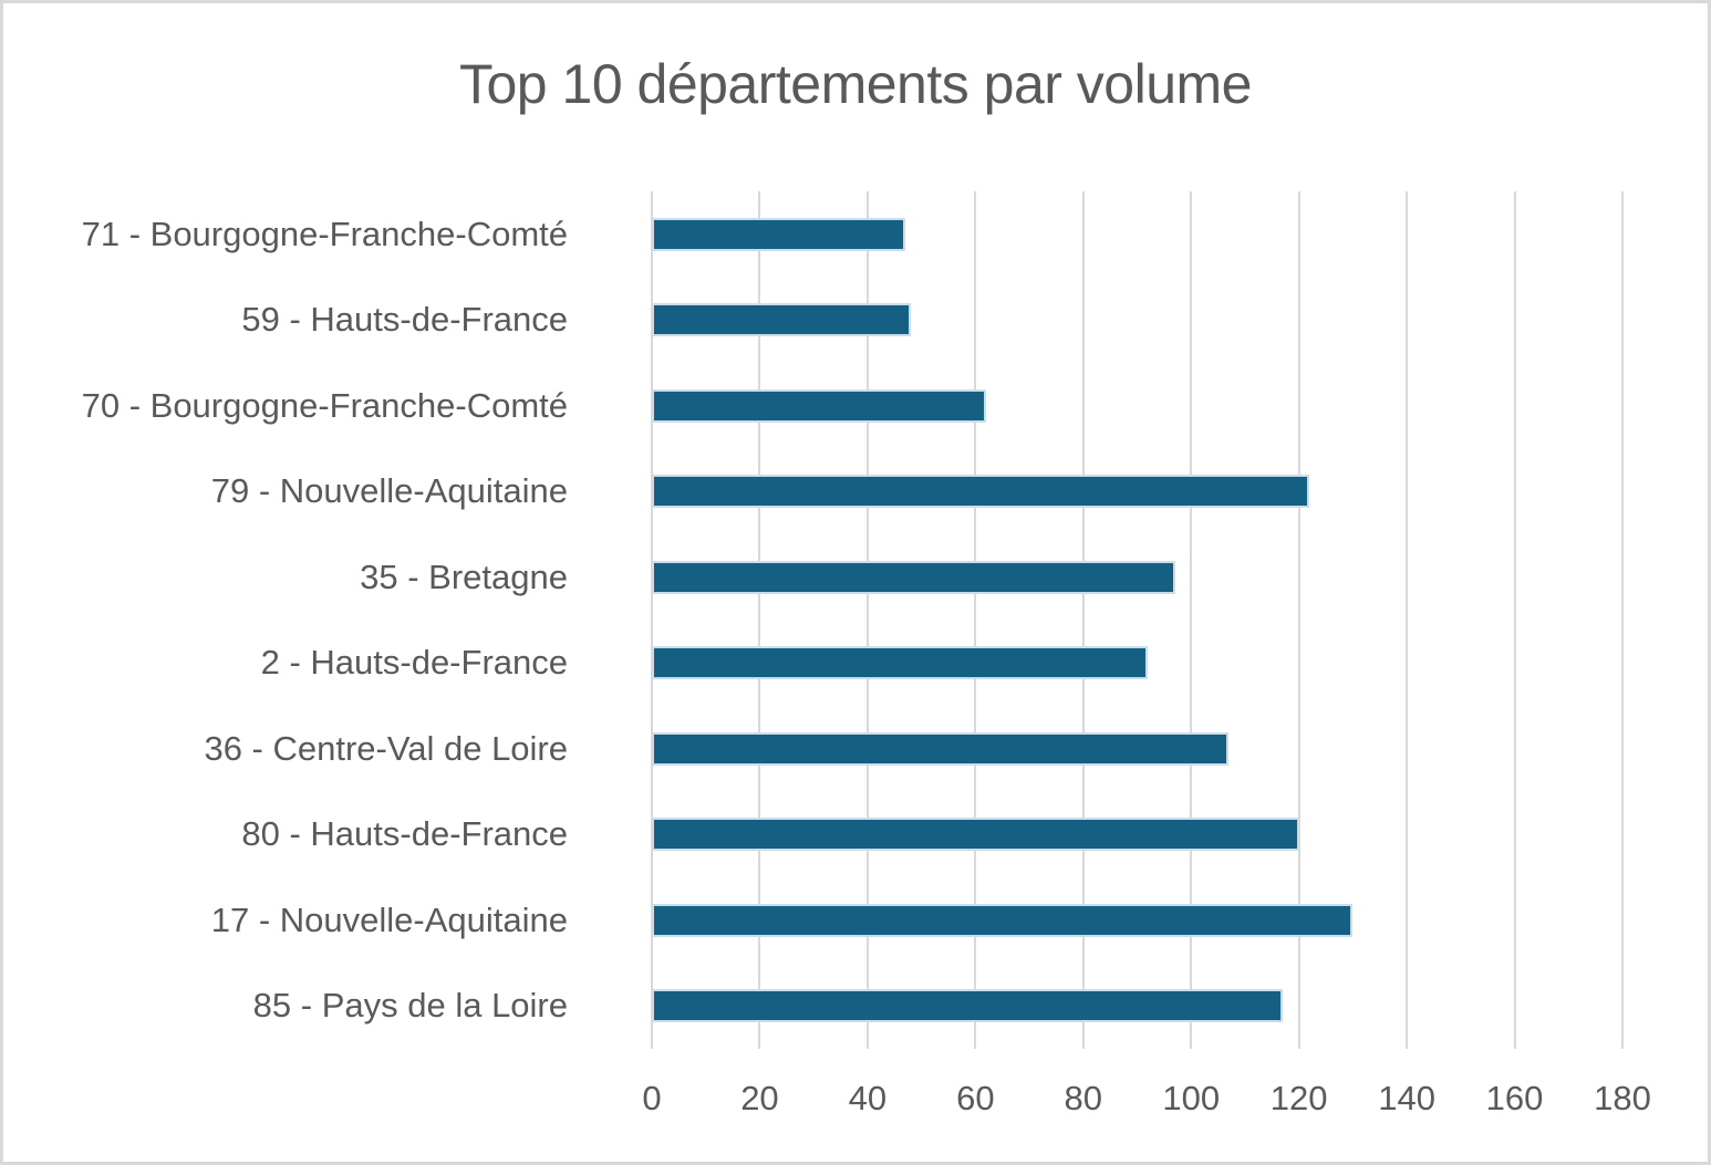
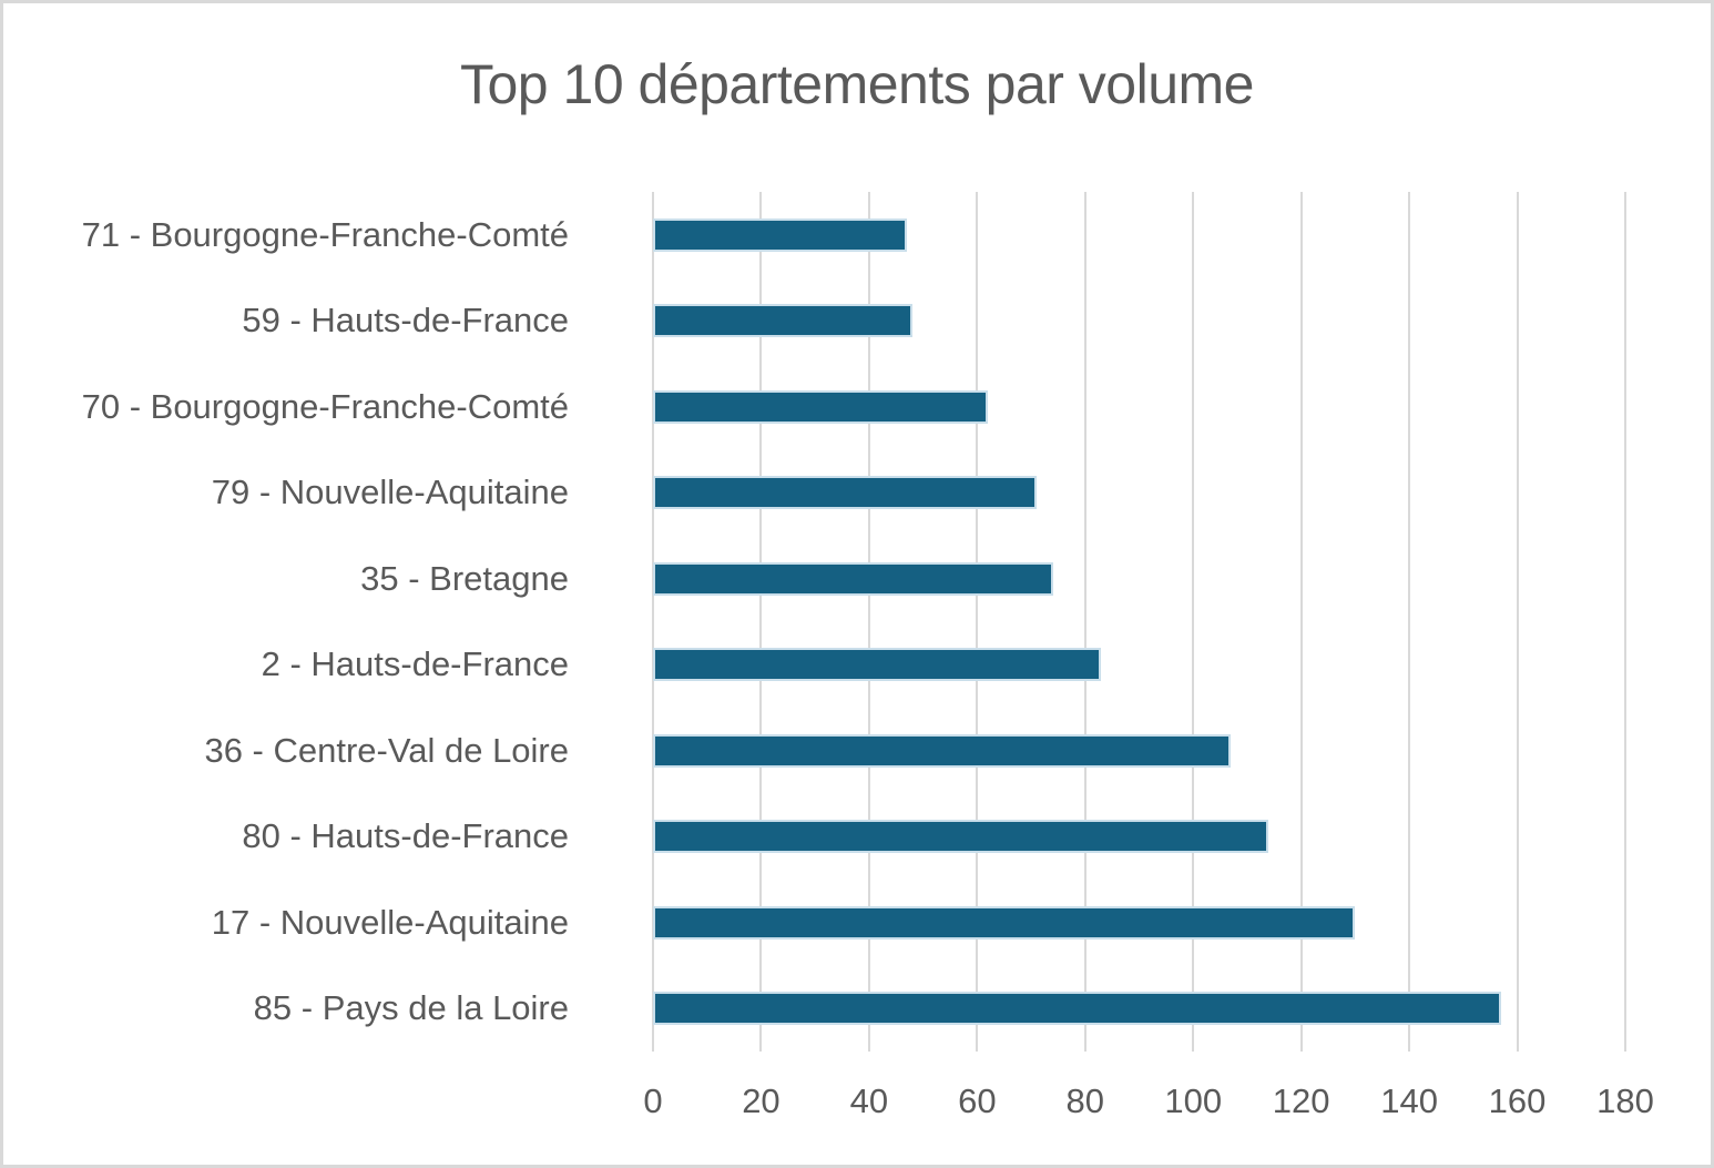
79 - Nouvelle-Aquitaine: 122 -> 71
35 - Bretagne: 97 -> 74
2 - Hauts-de-France: 92 -> 83
80 - Hauts-de-France: 120 -> 114
85 - Pays de la Loire: 117 -> 157
